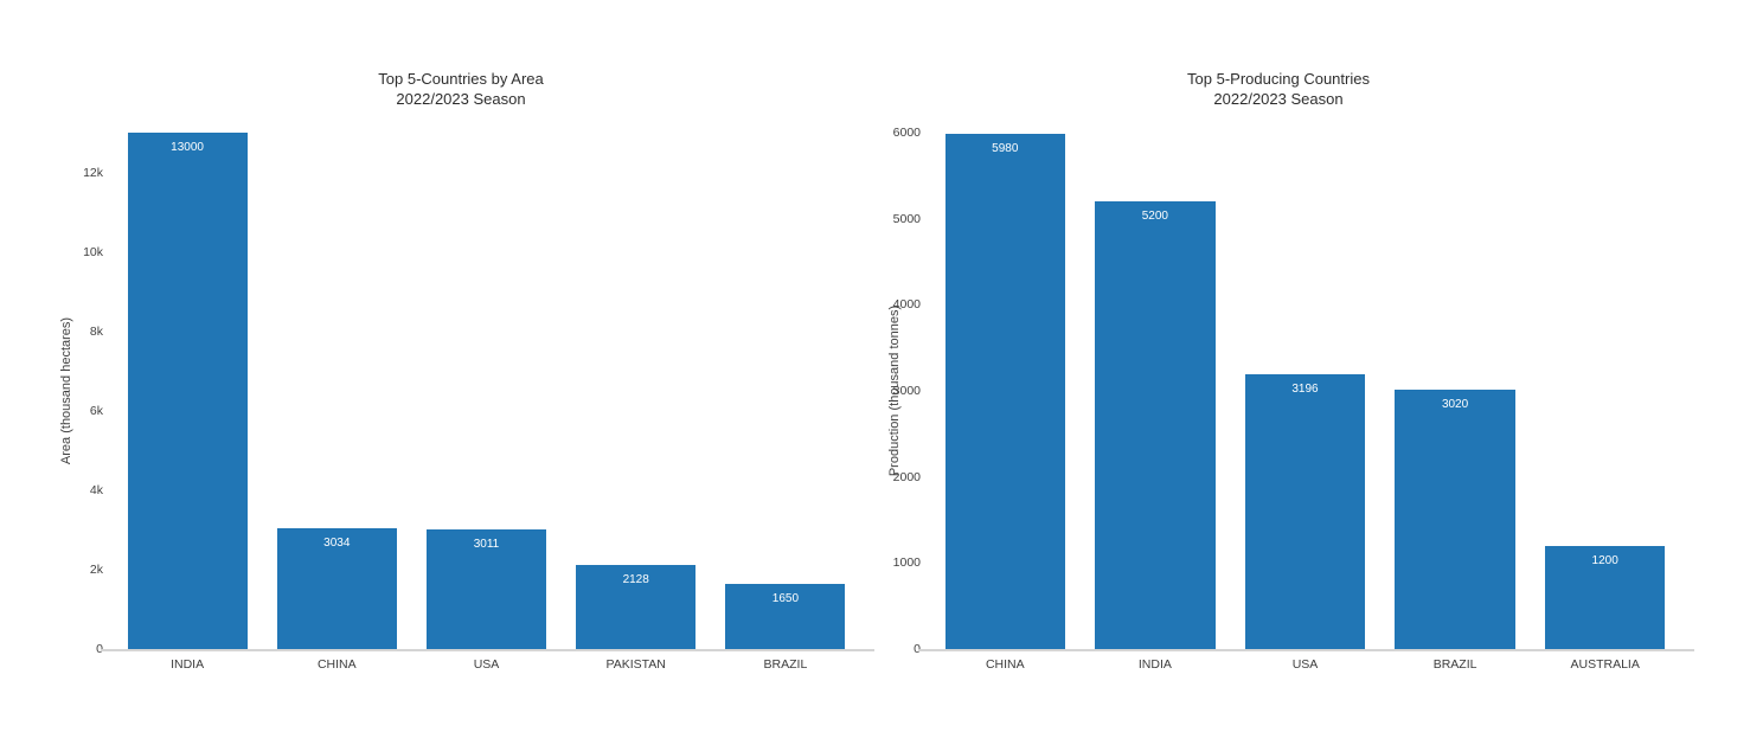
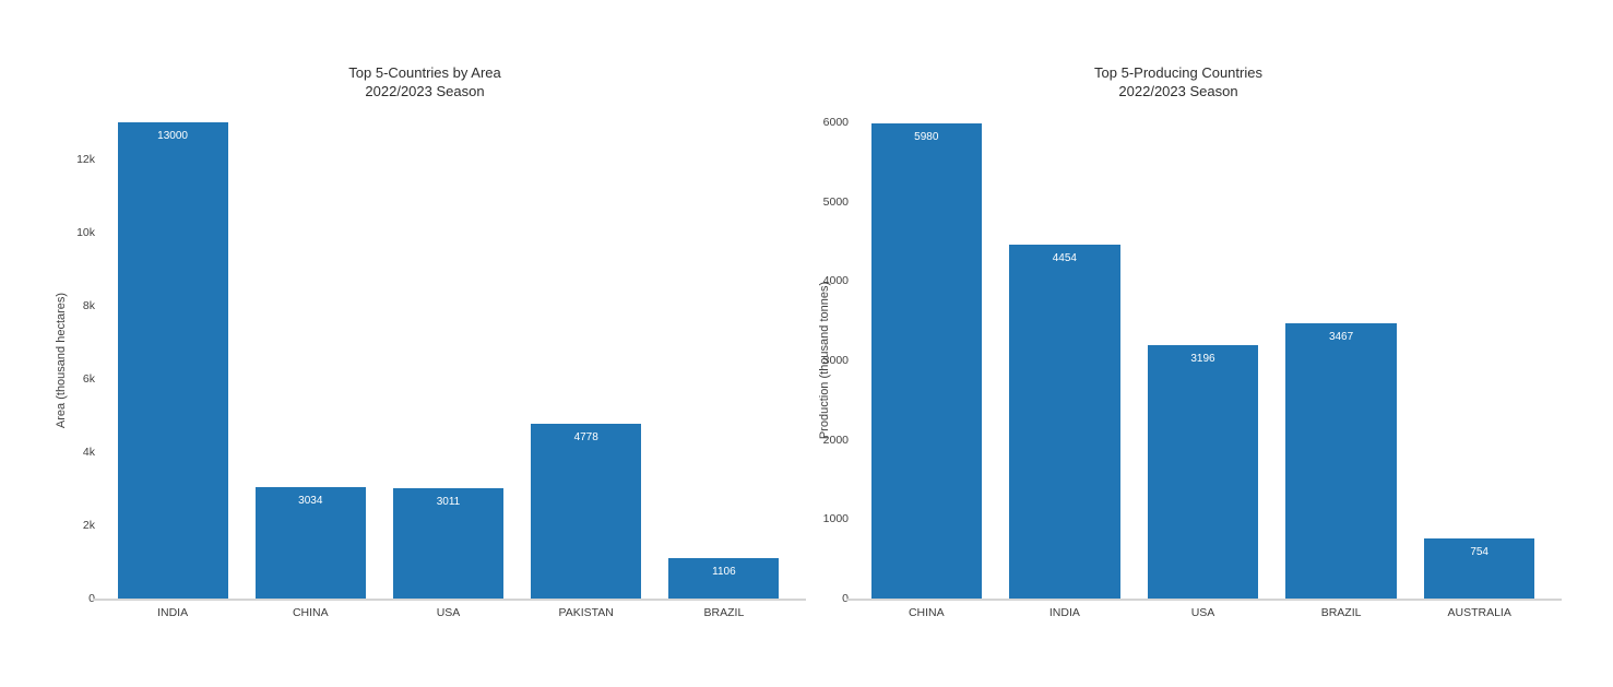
Top 5-Countries by Area/PAKISTAN: 2128 -> 4778
Top 5-Countries by Area/BRAZIL: 1650 -> 1106
Top 5-Producing Countries/INDIA: 5200 -> 4454
Top 5-Producing Countries/BRAZIL: 3020 -> 3467
Top 5-Producing Countries/AUSTRALIA: 1200 -> 754
